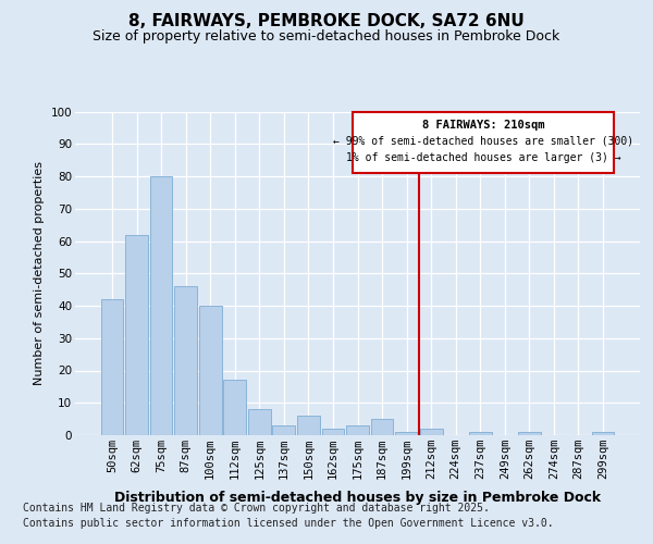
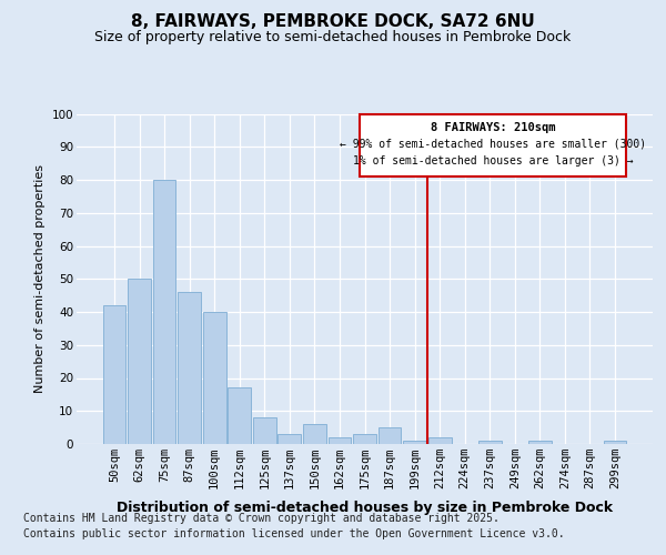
62sqm: 62 -> 50
